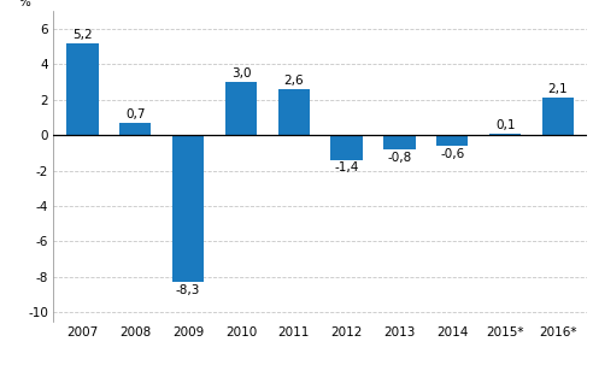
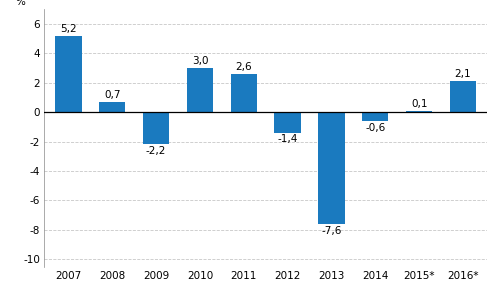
2009: -8,3 -> -2,2
2013: -0,8 -> -7,6
